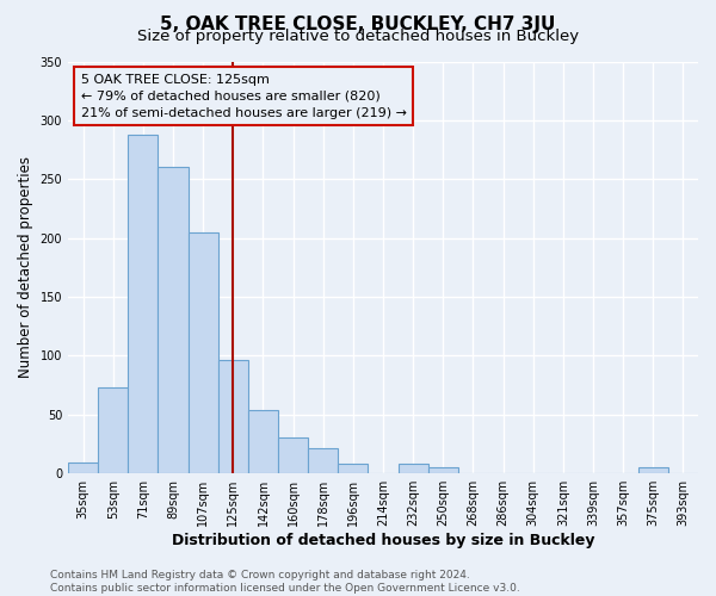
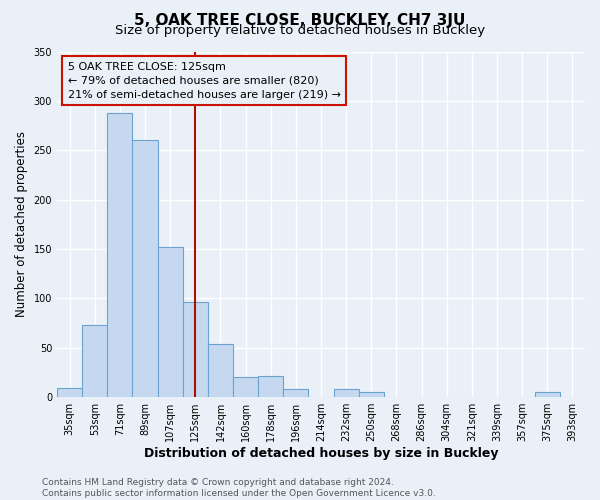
107sqm: 205 -> 152
160sqm: 31 -> 20
